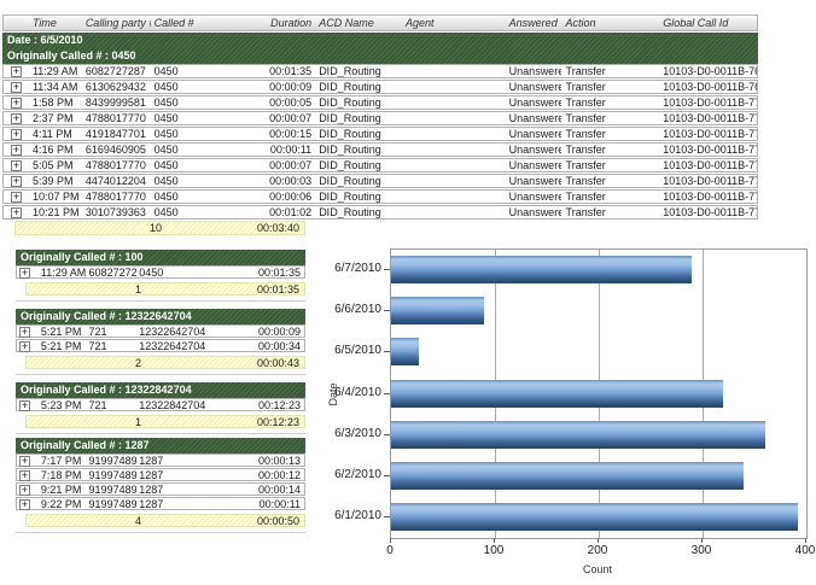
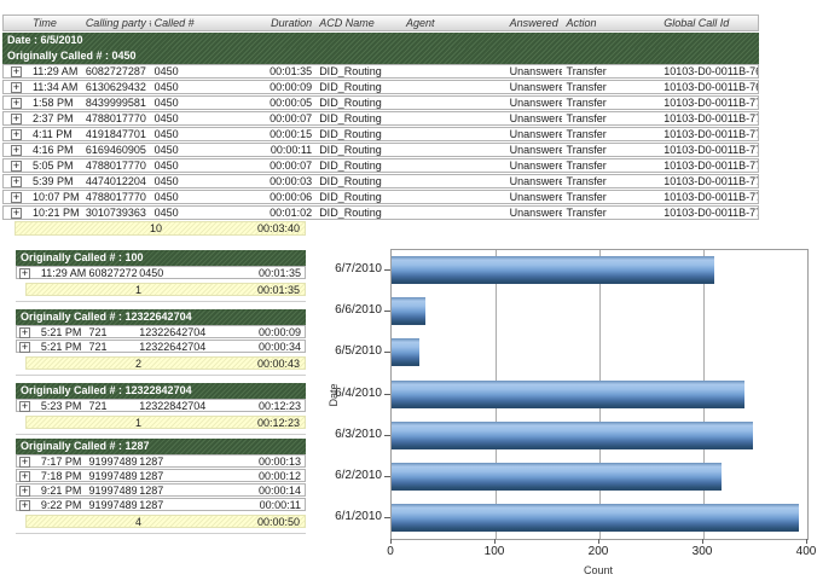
6/7/2010: 290 -> 310
6/6/2010: 90 -> 30
6/4/2010: 320 -> 340
6/3/2010: 360 -> 350
6/2/2010: 340 -> 320
